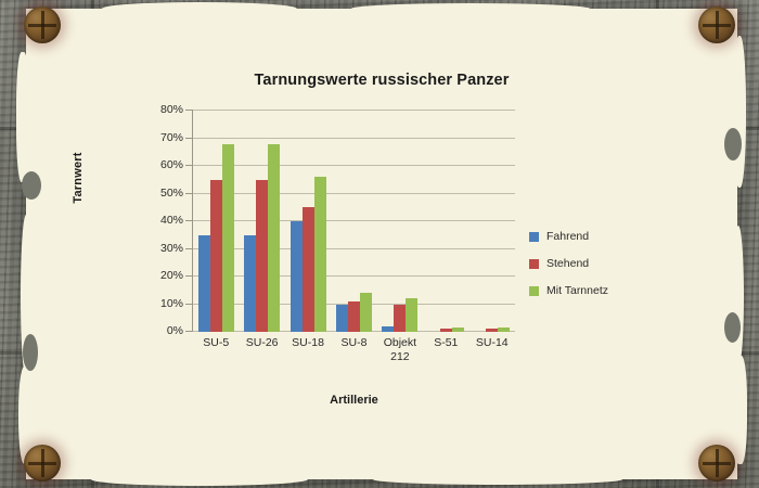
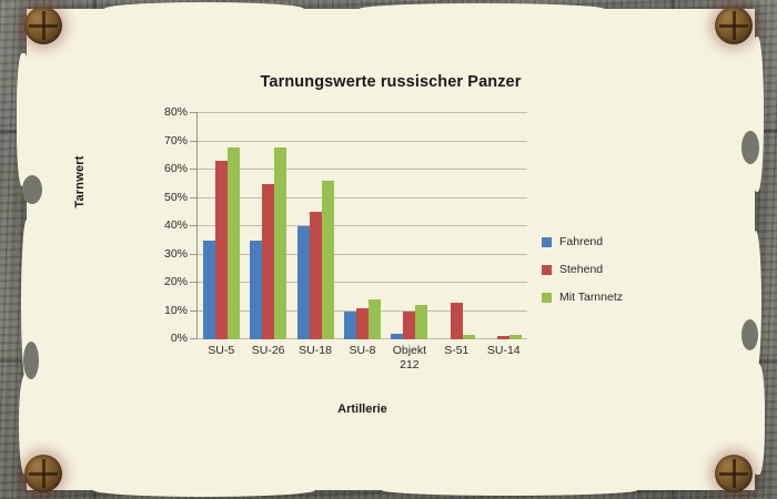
Stehend/SU-5: 55% -> 63%
Stehend/S-51: 1% -> 13%
